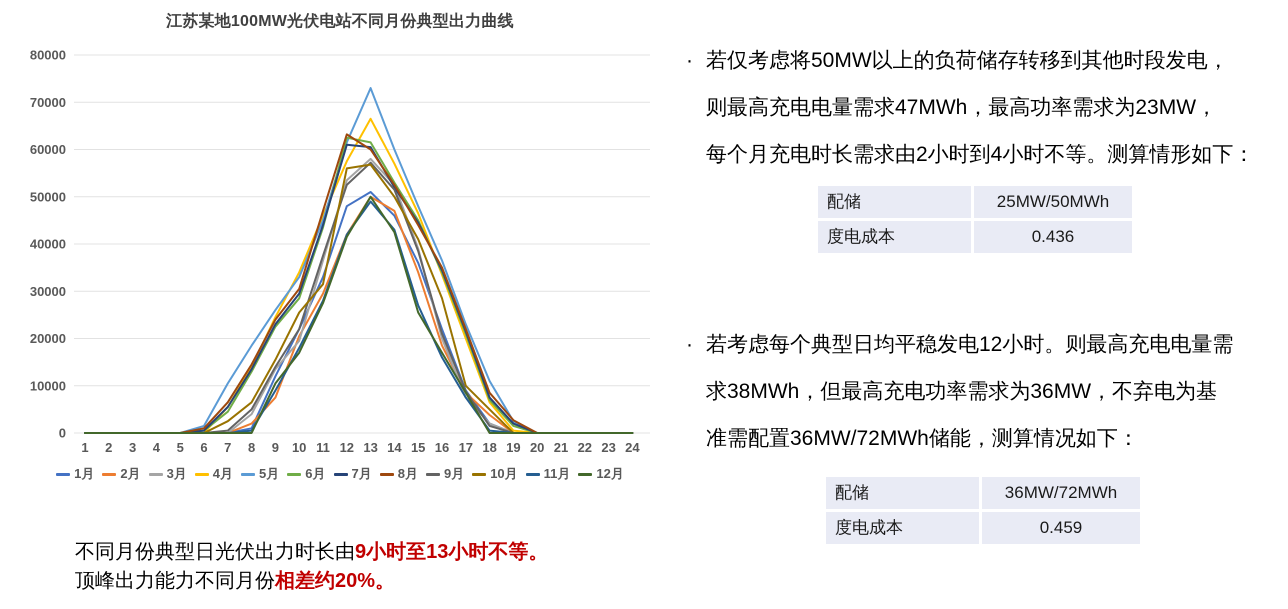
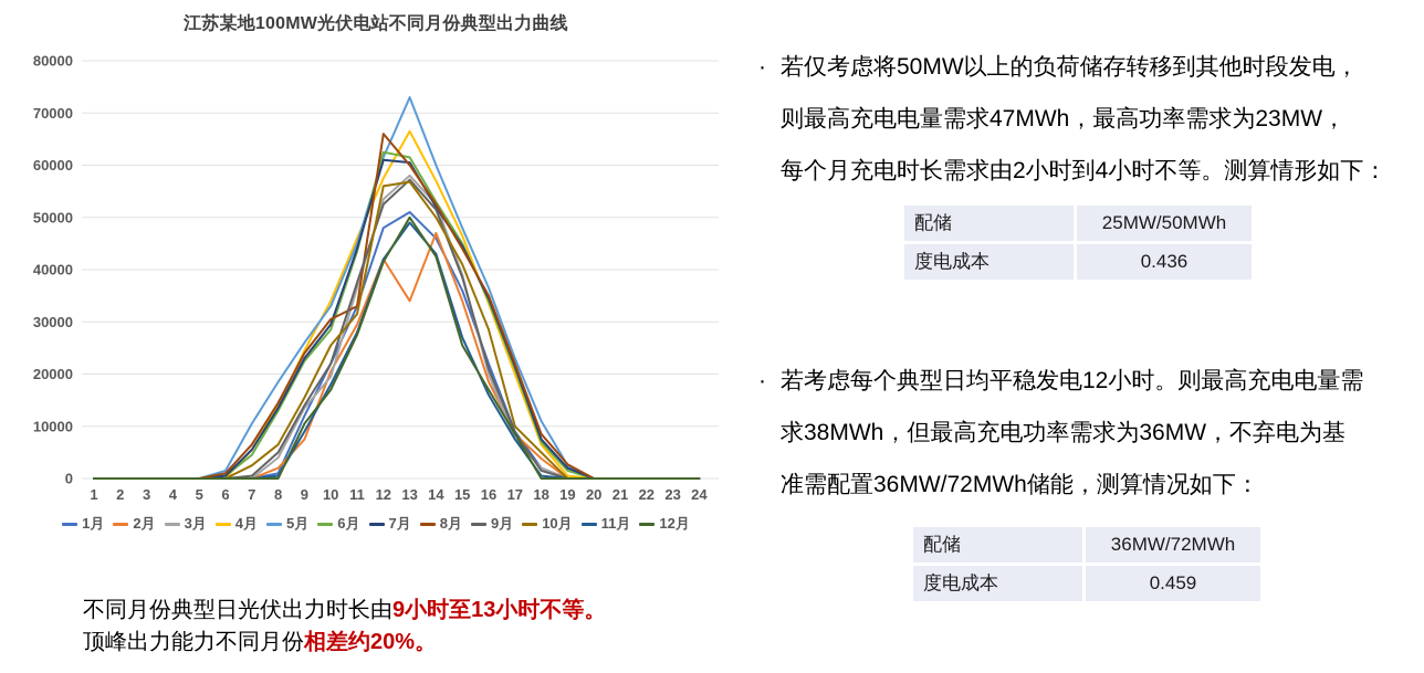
8月/11: 47000 -> 33000
8月/12: 63000 -> 66000
2月/13: 50000 -> 34000
